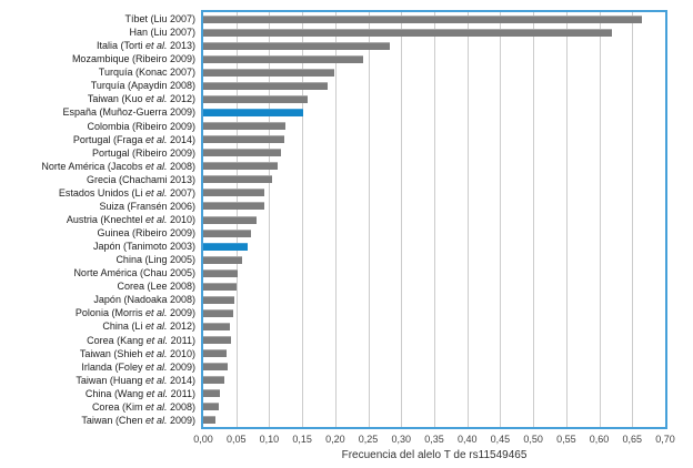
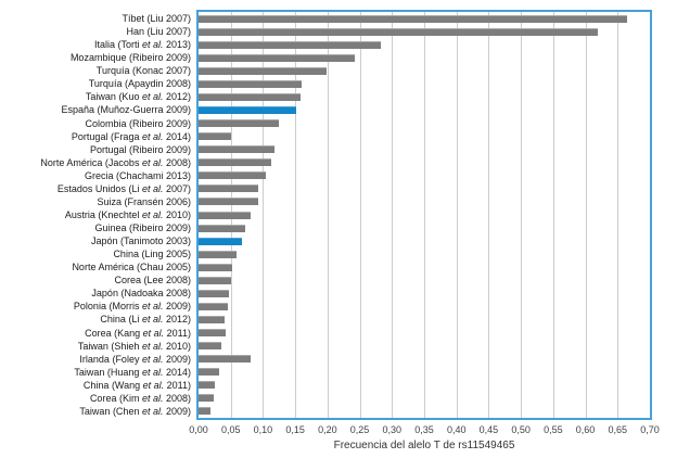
Turquía (Apaydin 2008): 0,19 -> 0,16
Portugal (Fraga et al. 2014): 0,12 -> 0,05
Irlanda (Foley et al. 2009): 0,04 -> 0,08
